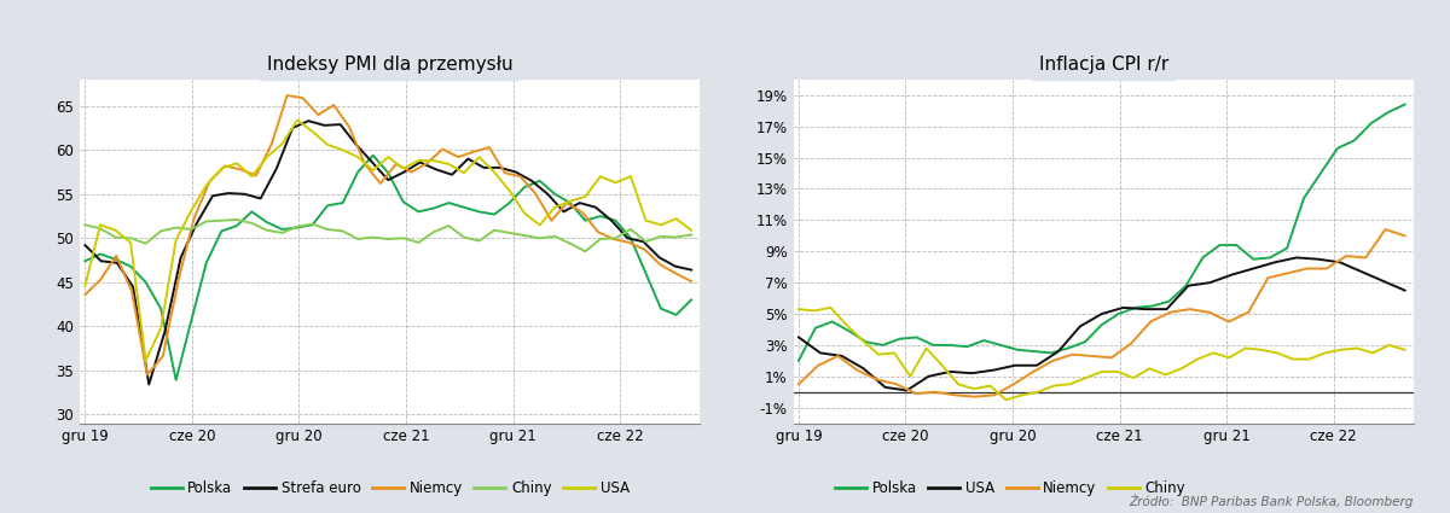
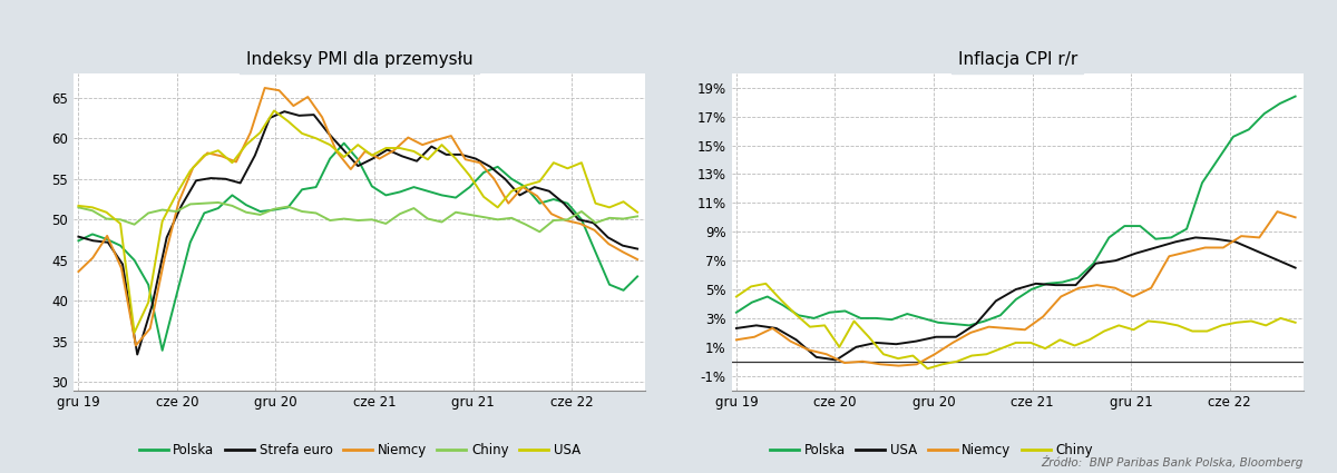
Indeksy PMI dla przemysłu/Strefa euro/gru 19: 49.2 -> 47.9
Indeksy PMI dla przemysłu/USA/gru 19: 44.6 -> 51.7
Inflacja CPI r/r/Polska/gru 19: 2.0% -> 3.4%
Inflacja CPI r/r/USA/gru 19: 3.5% -> 2.3%
Inflacja CPI r/r/Niemcy/gru 19: 0.5% -> 1.5%
Inflacja CPI r/r/Chiny/gru 19: 5.3% -> 4.5%
